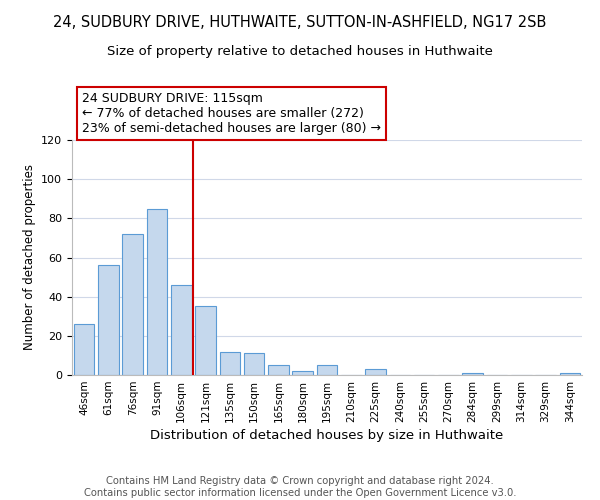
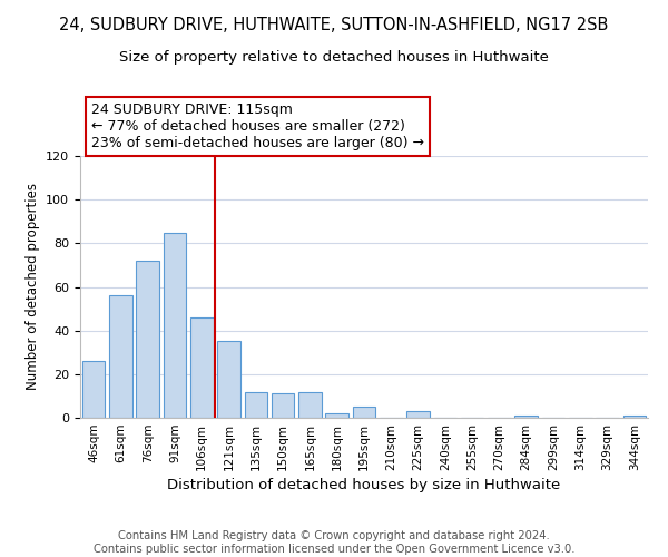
165sqm: 5 -> 12
